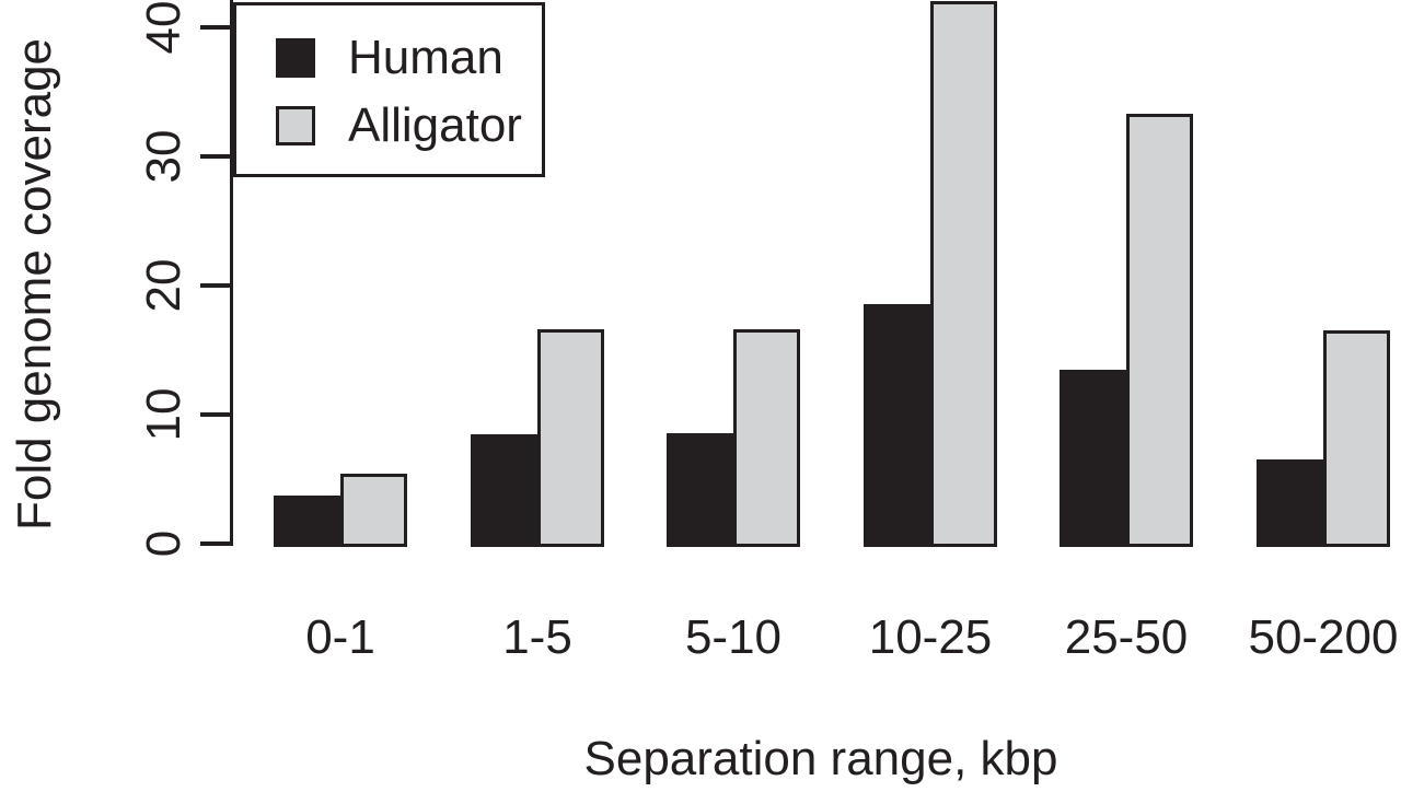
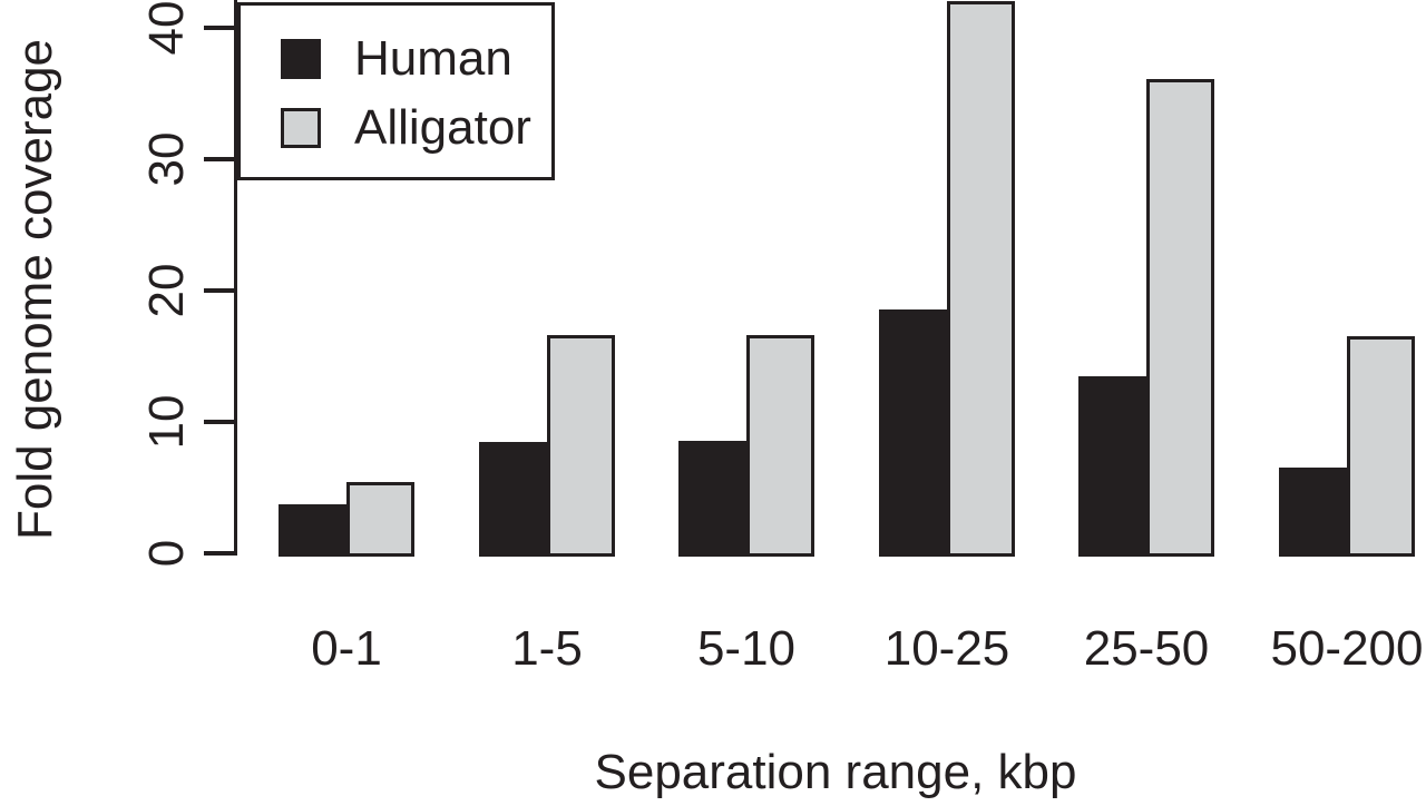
Alligator/25-50: 33.3 -> 36.1
